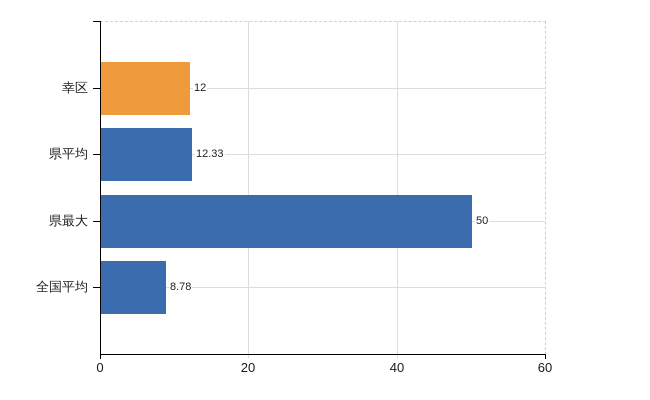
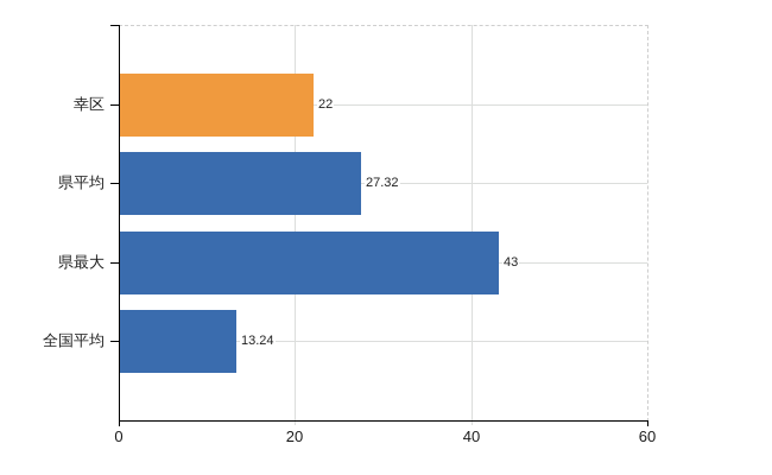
幸区: 12 -> 22
県平均: 12.33 -> 27.32
県最大: 50 -> 43
全国平均: 8.78 -> 13.24
